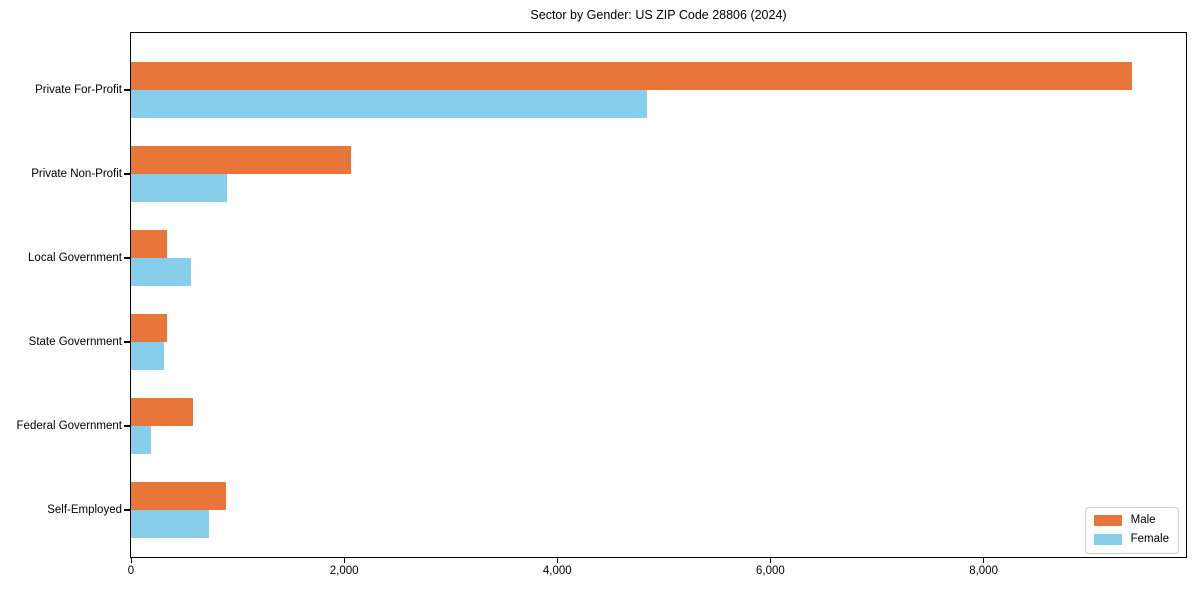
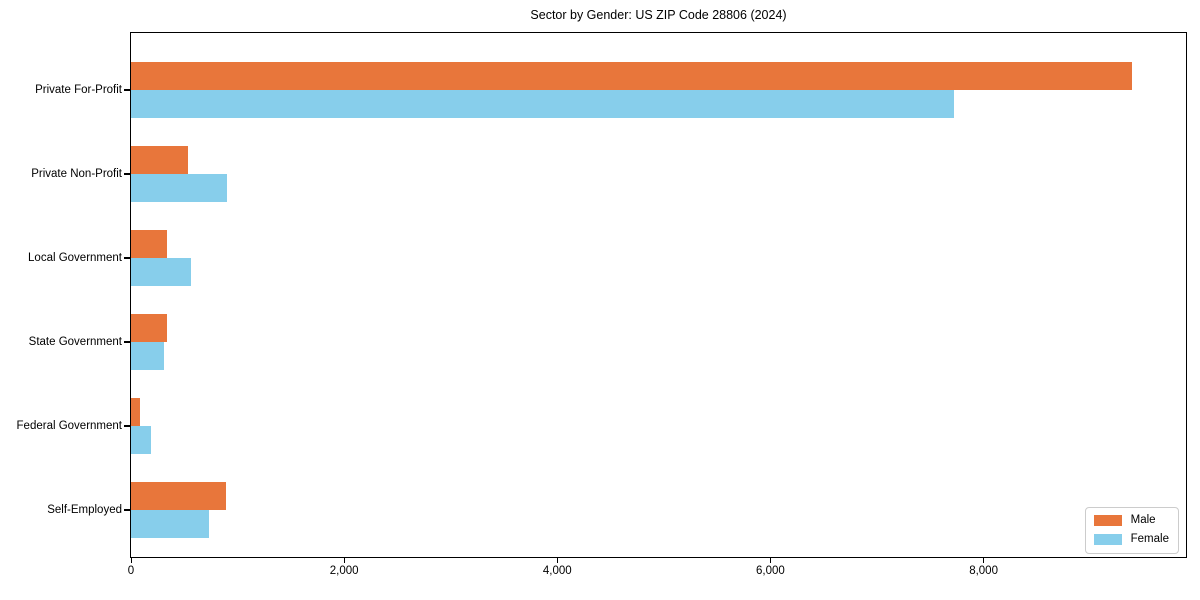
Female/Private For-Profit: 4840 -> 7720
Male/Private Non-Profit: 2060 -> 540
Male/Federal Government: 580 -> 80
